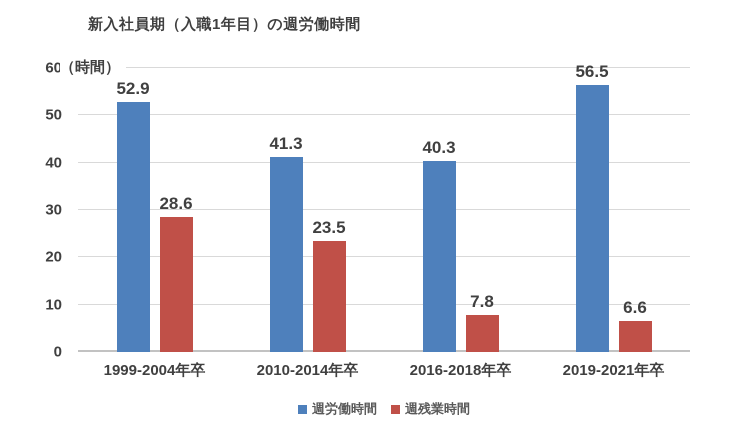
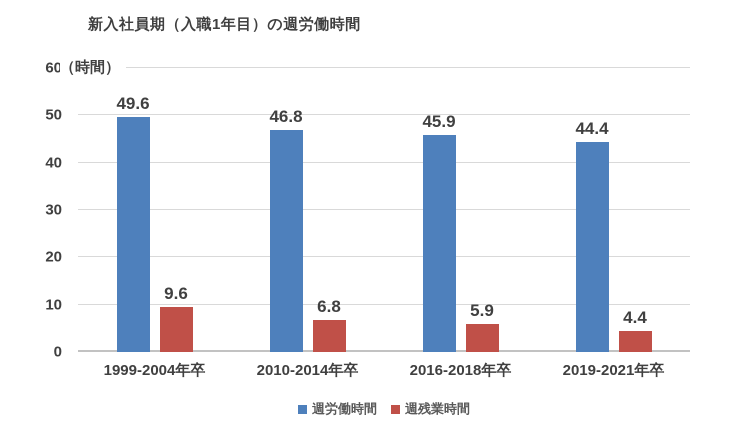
週労働時間/1999-2004年卒: 52.9 -> 49.6
週残業時間/1999-2004年卒: 28.6 -> 9.6
週労働時間/2010-2014年卒: 41.3 -> 46.8
週残業時間/2010-2014年卒: 23.5 -> 6.8
週労働時間/2016-2018年卒: 40.3 -> 45.9
週残業時間/2016-2018年卒: 7.8 -> 5.9
週労働時間/2019-2021年卒: 56.5 -> 44.4
週残業時間/2019-2021年卒: 6.6 -> 4.4
